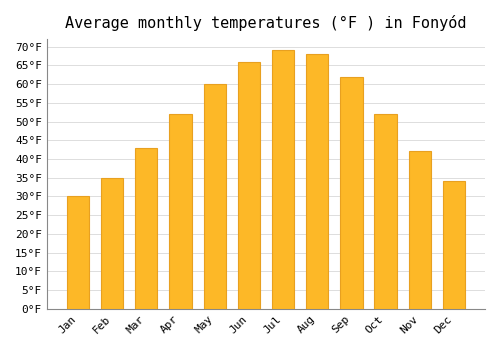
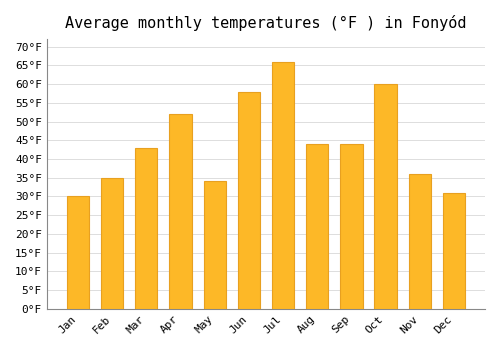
May: 60°F -> 34°F
Jun: 66°F -> 58°F
Jul: 69°F -> 66°F
Aug: 68°F -> 44°F
Sep: 62°F -> 44°F
Oct: 52°F -> 60°F
Nov: 42°F -> 36°F
Dec: 34°F -> 31°F
